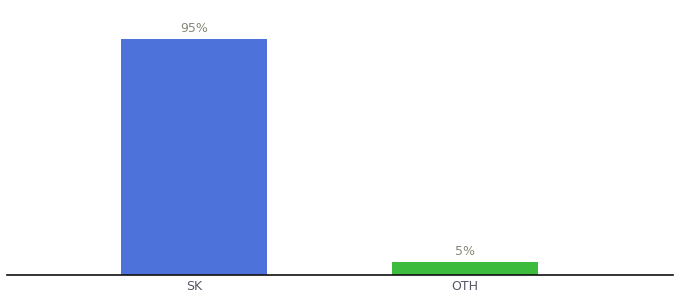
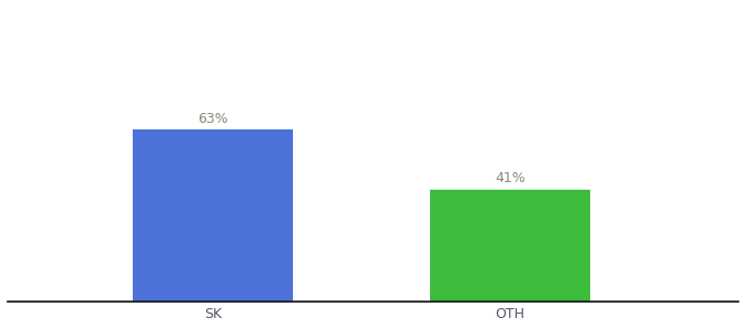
SK: 95% -> 63%
OTH: 5% -> 41%
